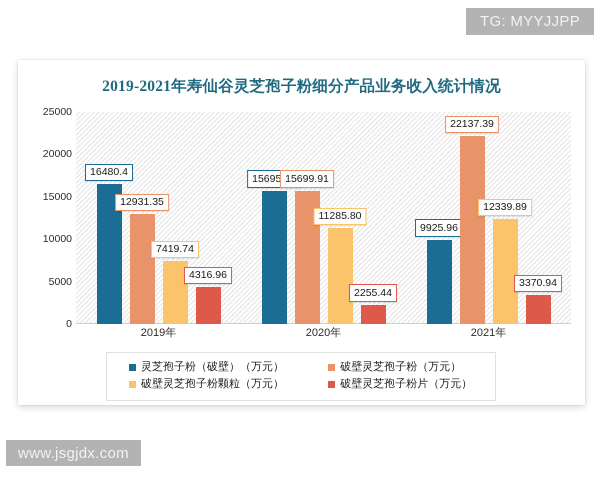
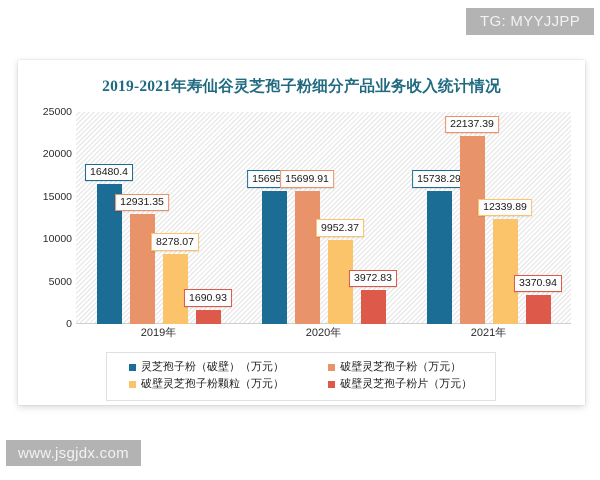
破壁灵芝孢子粉颗粒（万元）/2019年: 7419.74 -> 8278.07
破壁灵芝孢子粉片（万元）/2019年: 4316.96 -> 1690.93
破壁灵芝孢子粉颗粒（万元）/2020年: 11285.80 -> 9952.37
破壁灵芝孢子粉片（万元）/2020年: 2255.44 -> 3972.83
灵芝孢子粉（破壁）（万元）/2021年: 9925.96 -> 15738.29
